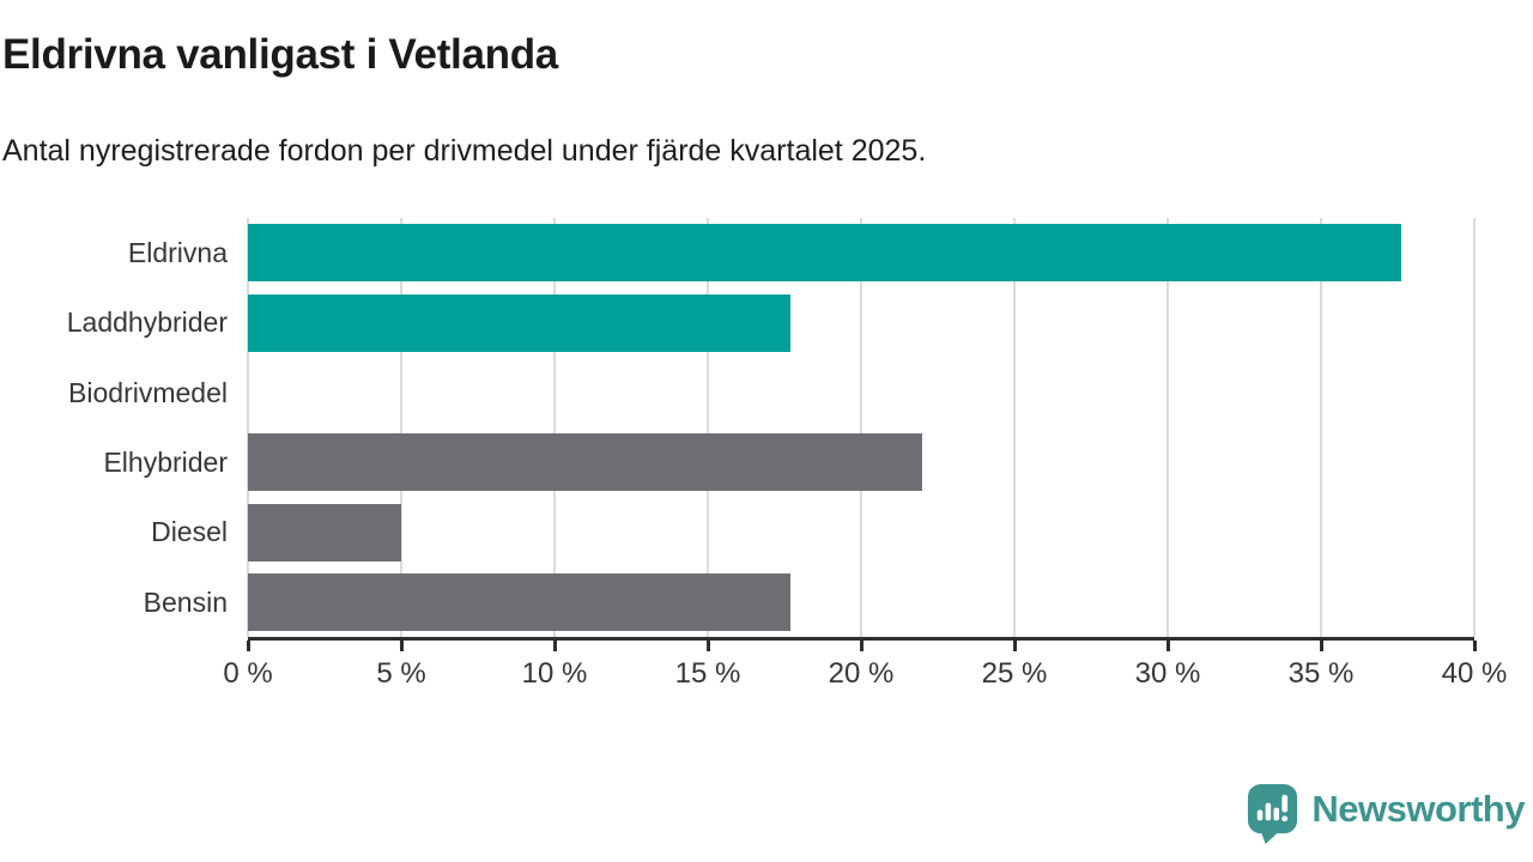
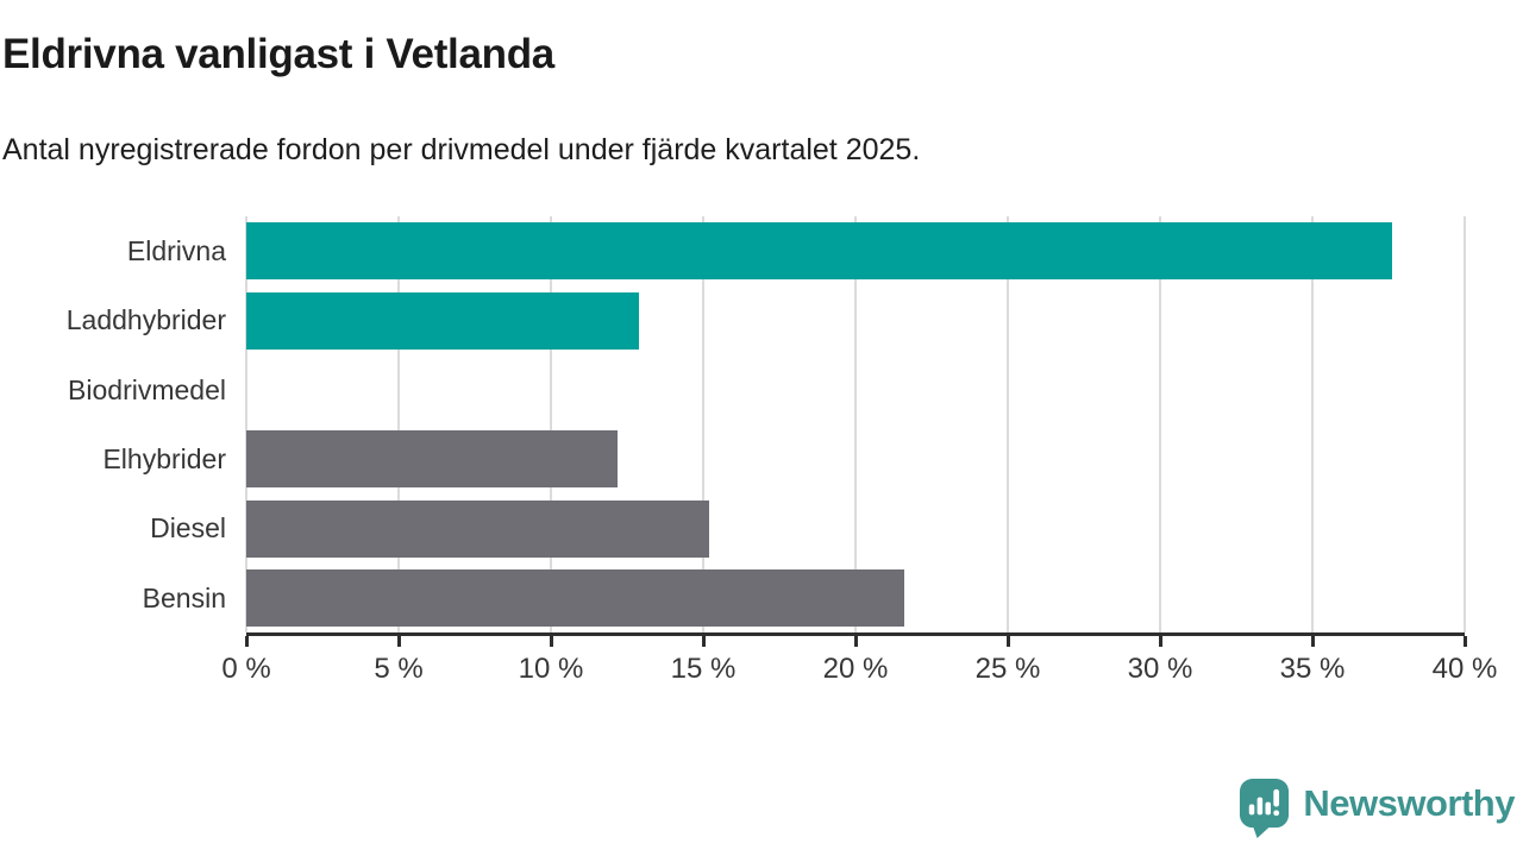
Laddhybrider: 17.7% -> 12.9%
Elhybrider: 22.0% -> 12.2%
Diesel: 5.0% -> 15.2%
Bensin: 17.7% -> 21.6%
